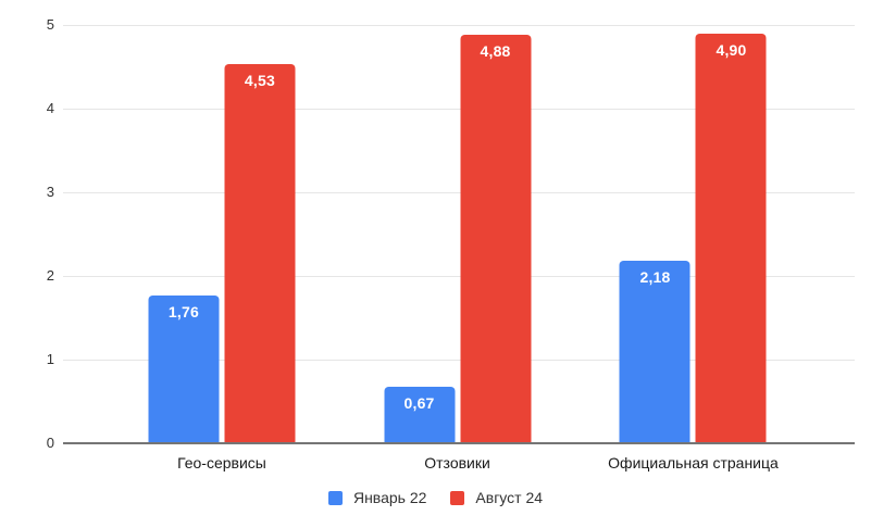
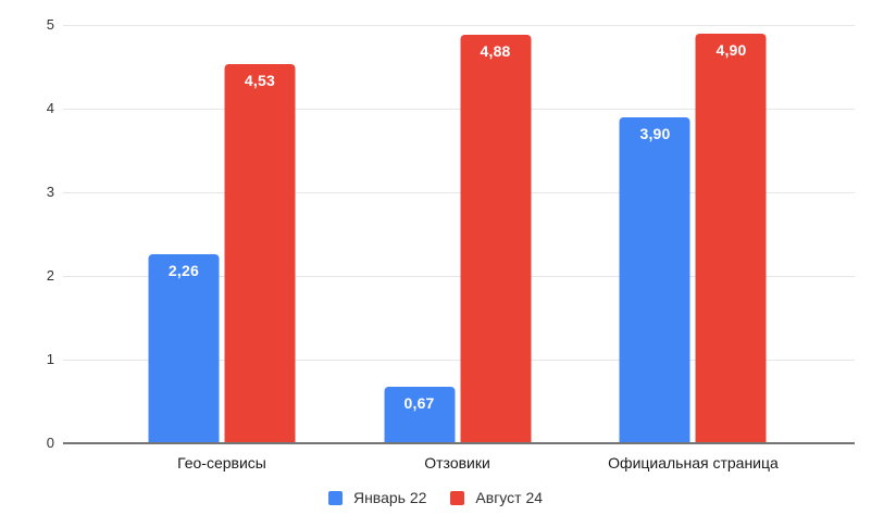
Январь 22/Гео-сервисы: 1,76 -> 2,26
Январь 22/Официальная страница: 2,18 -> 3,90
